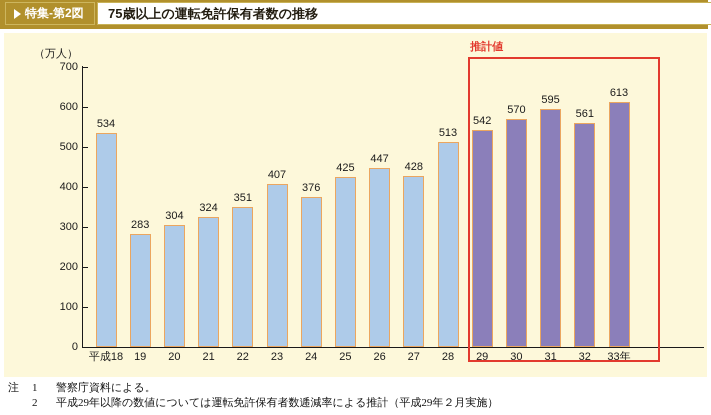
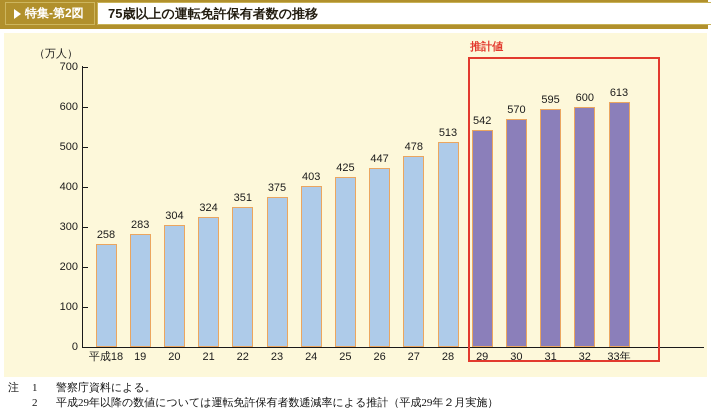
平成18: 534 -> 258
23: 407 -> 375
24: 376 -> 403
27: 428 -> 478
32: 561 -> 600
